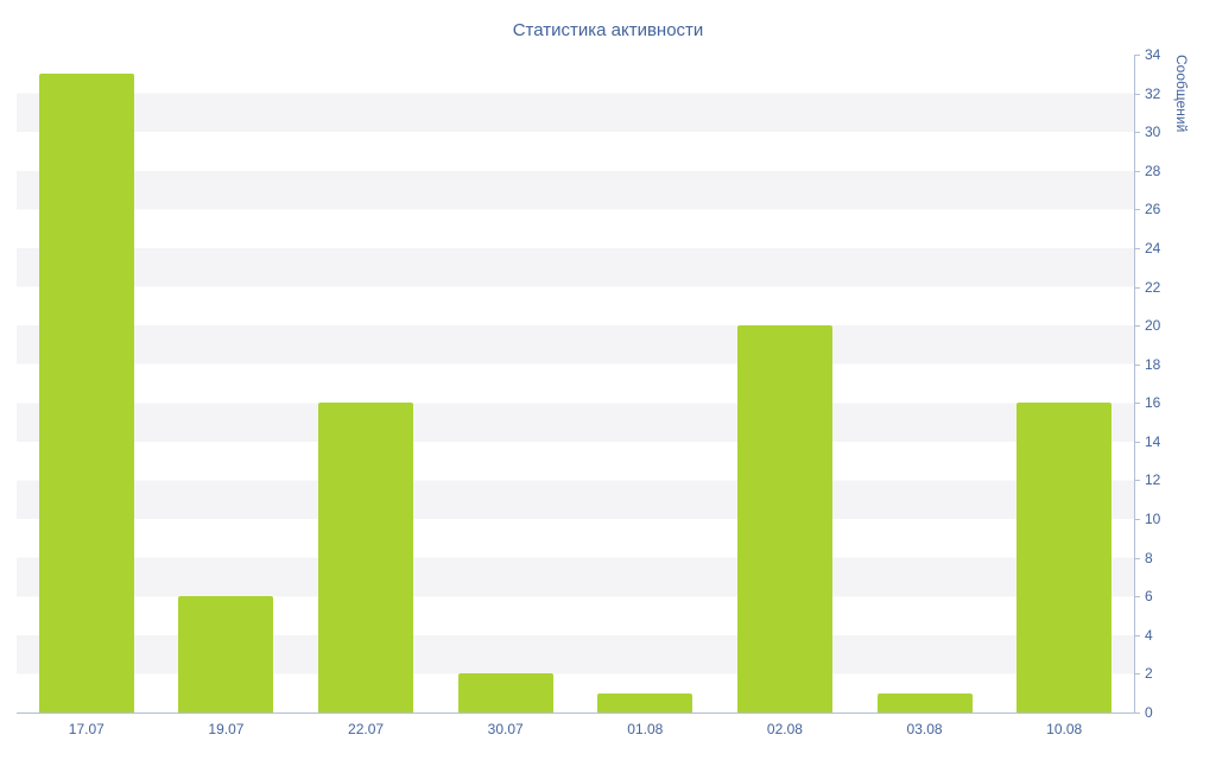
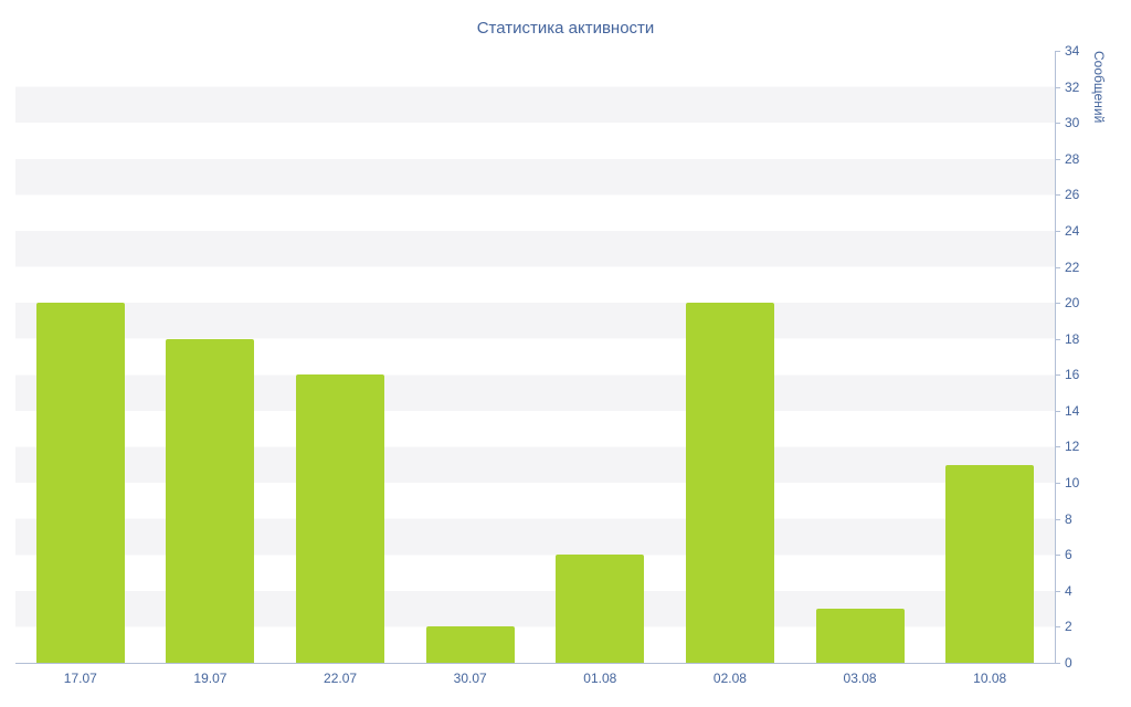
17.07: 33 -> 20
19.07: 6 -> 18
01.08: 1 -> 6
03.08: 1 -> 3
10.08: 16 -> 11
